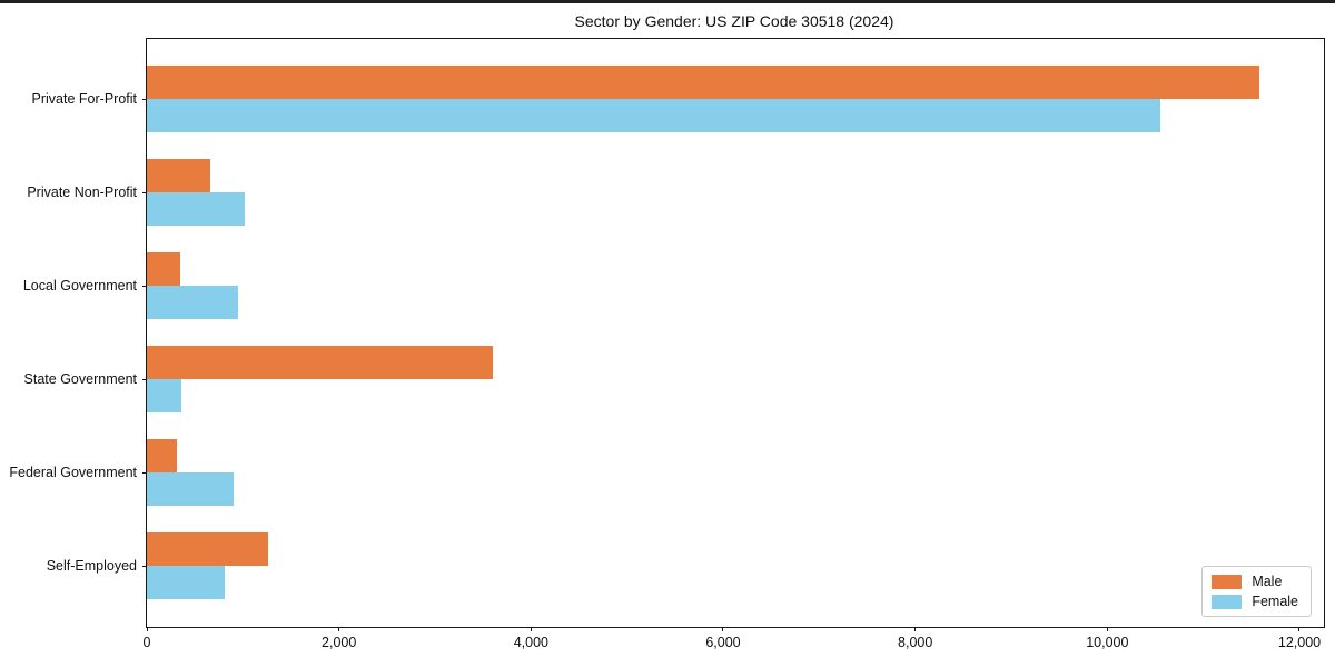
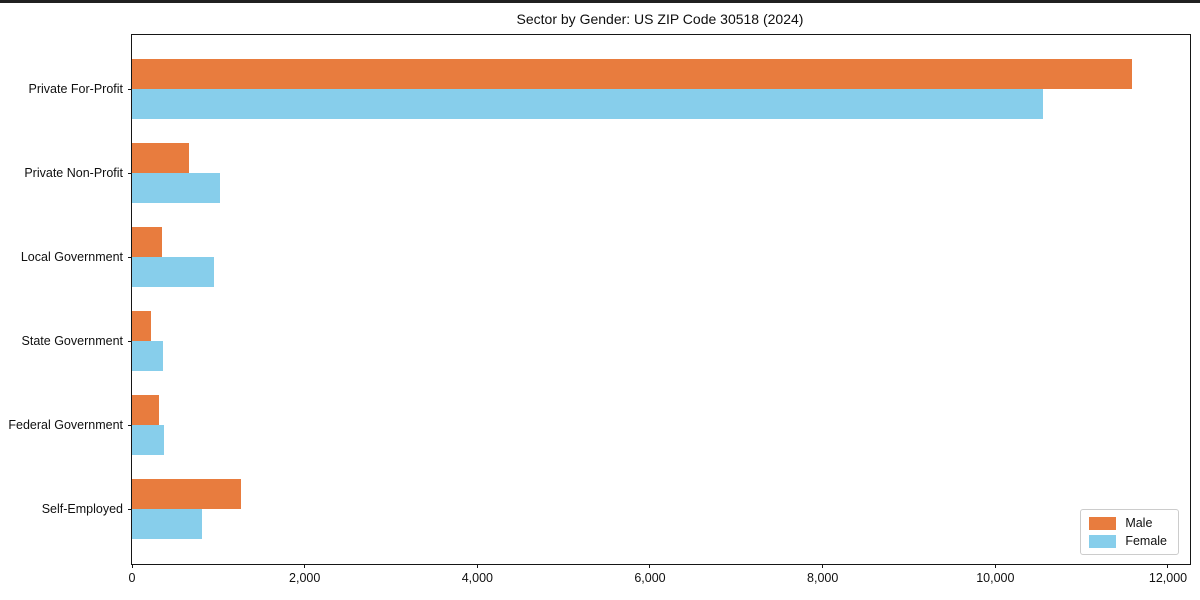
Male/State Government: 3600 -> 200
Female/Federal Government: 900 -> 400
